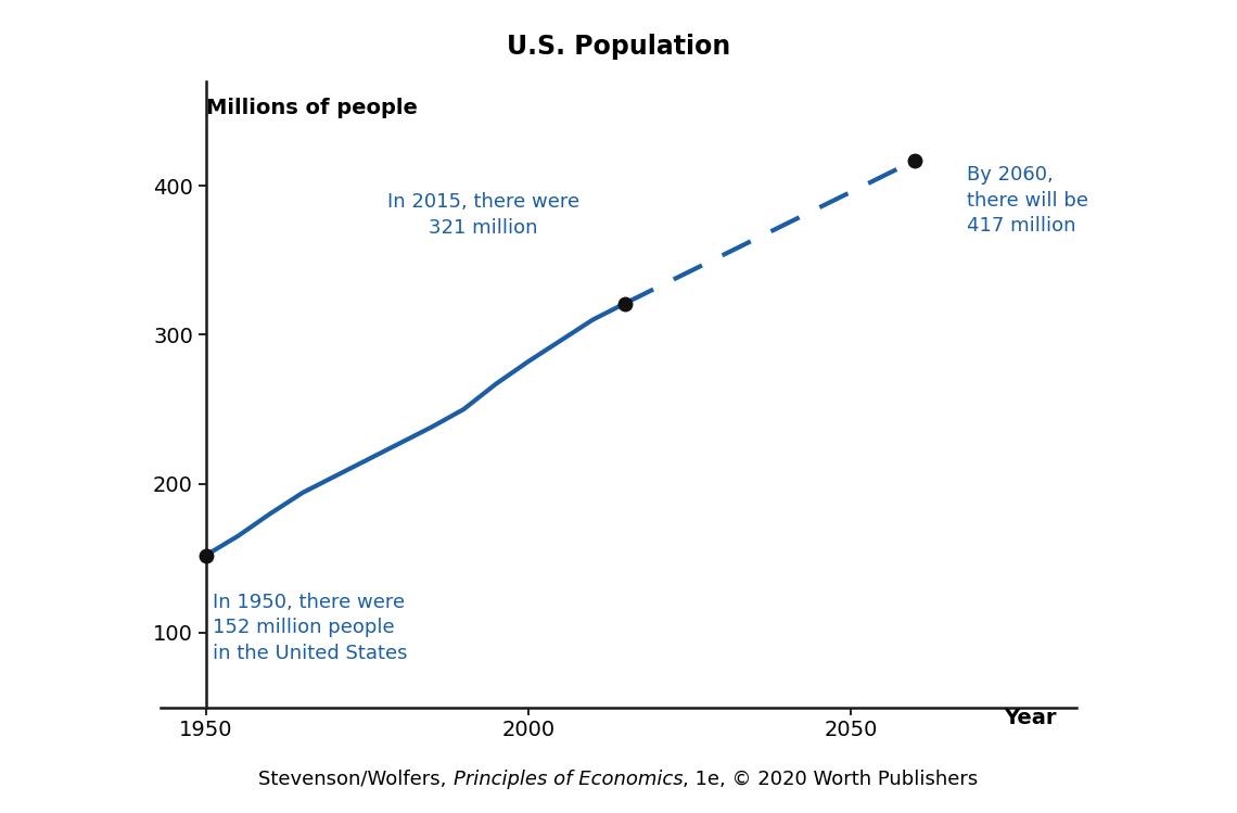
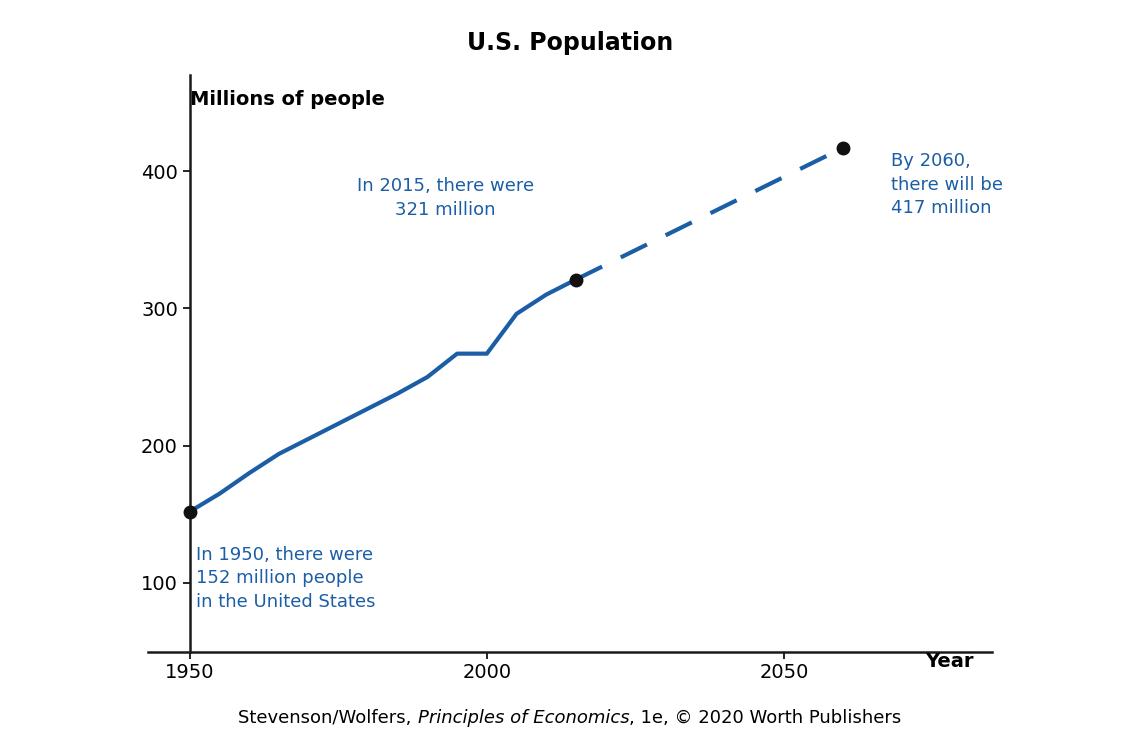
2000: 282 -> 267
